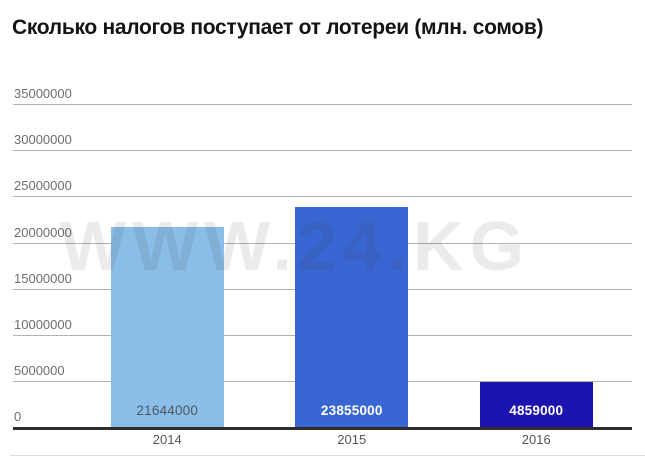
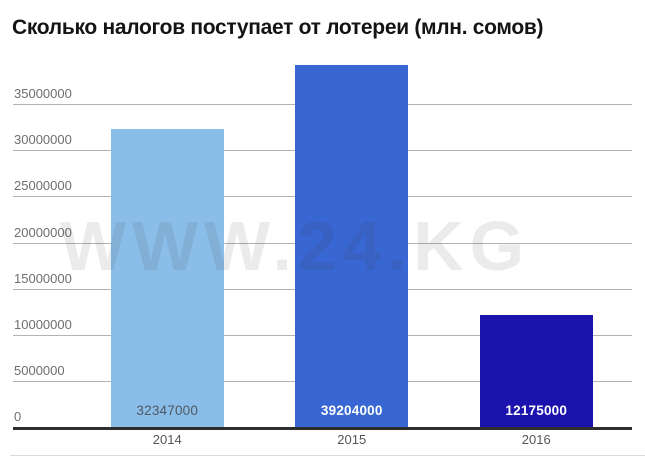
2014: 21644000 -> 32347000
2015: 23855000 -> 39204000
2016: 4859000 -> 12175000
